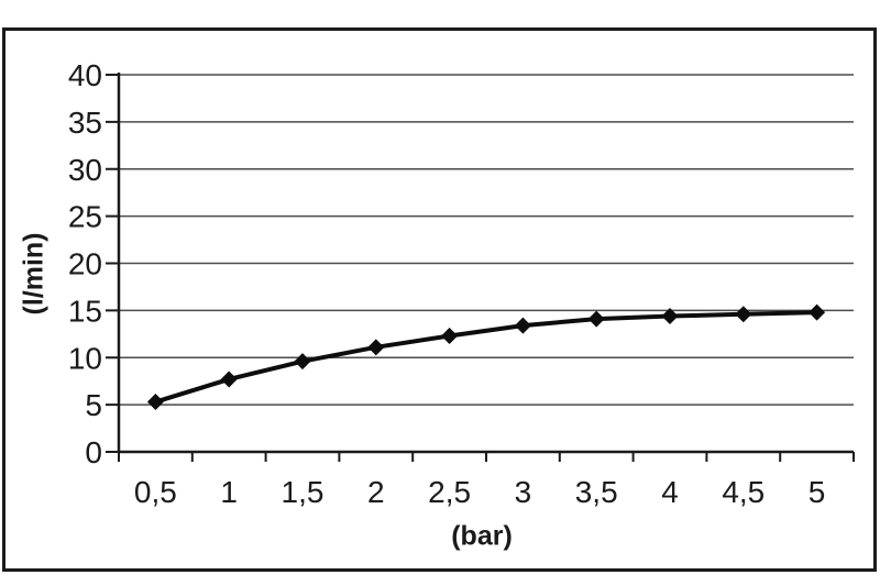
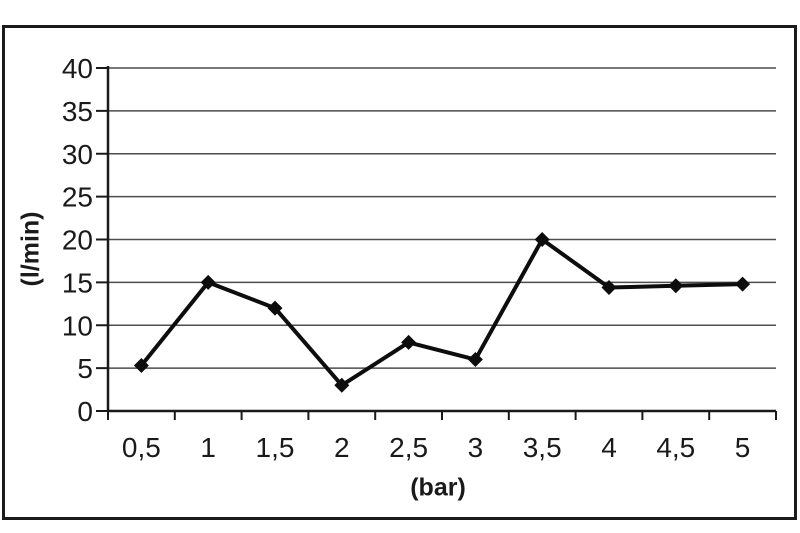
1: 8 -> 15
1,5: 10 -> 12
2: 11 -> 3
2,5: 12 -> 8
3: 13 -> 6
3,5: 14 -> 20
